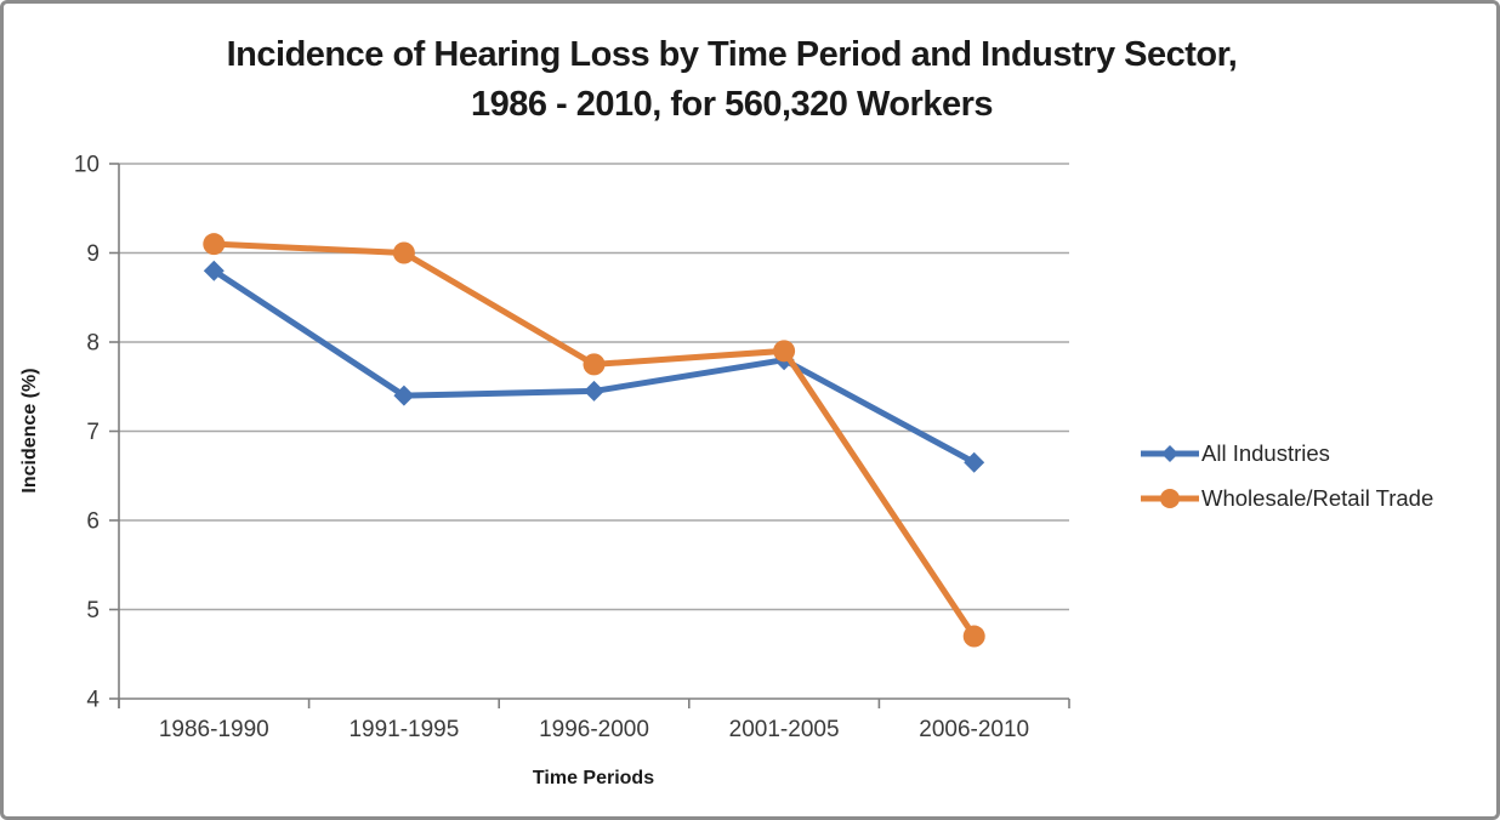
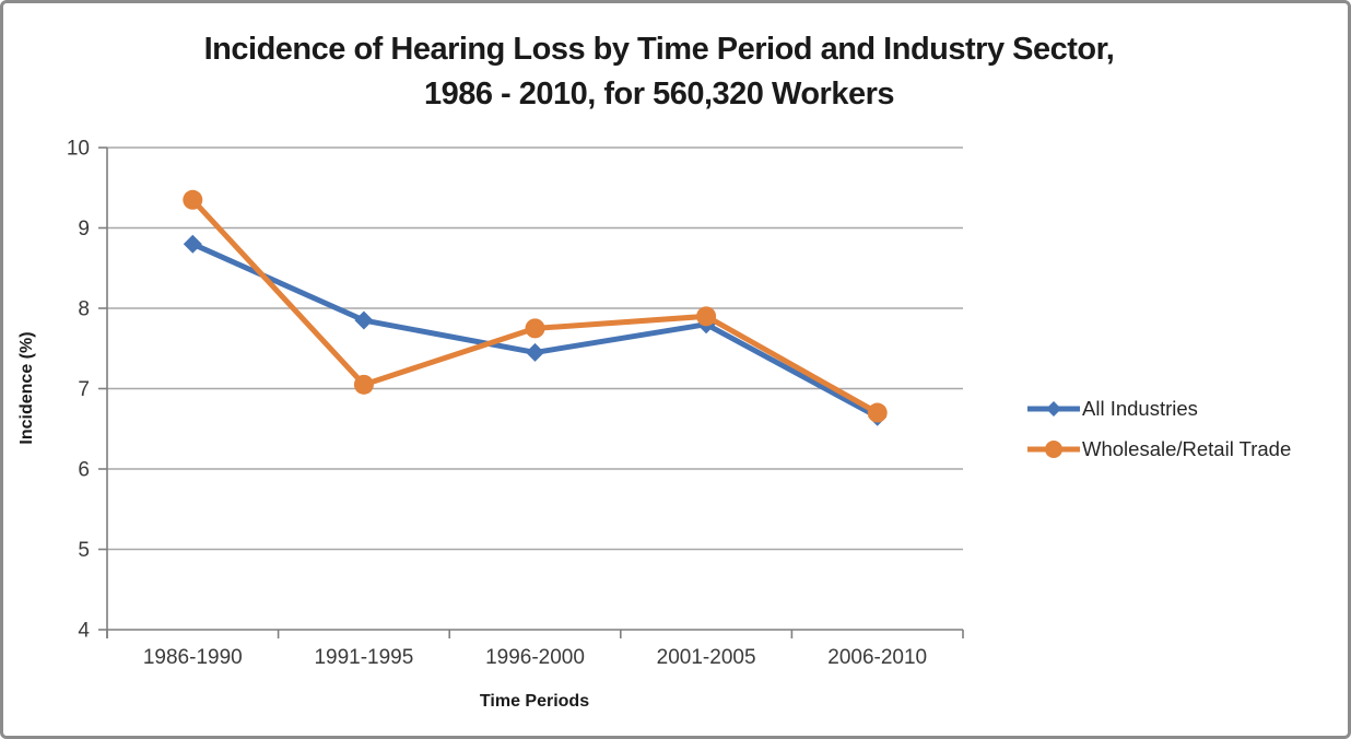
Wholesale/Retail Trade/1986-1990: 9.1 -> 9.3
All Industries/1991-1995: 7.4 -> 7.8
Wholesale/Retail Trade/1991-1995: 9.0 -> 7.0
Wholesale/Retail Trade/2006-2010: 4.7 -> 6.7
